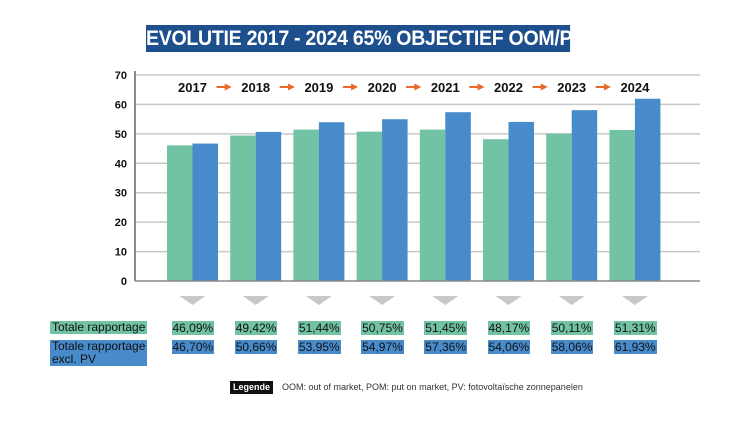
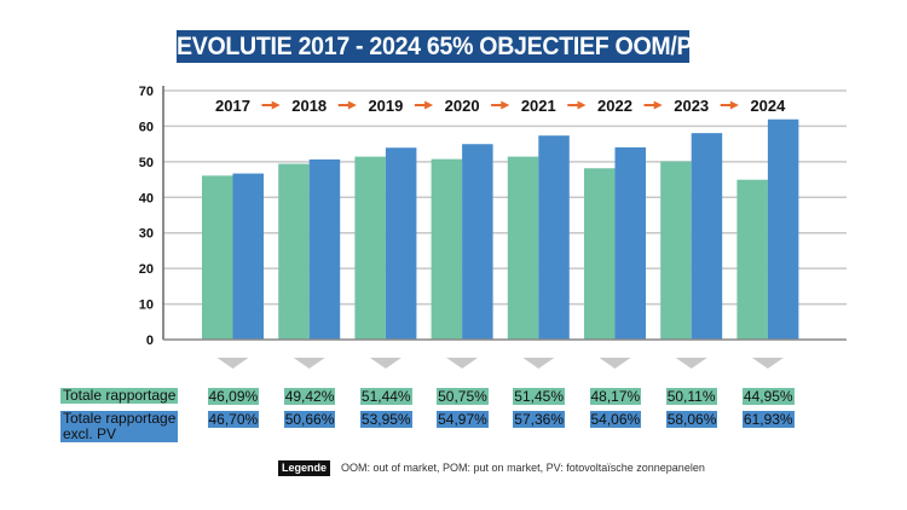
Totale rapportage/2024: 51,31% -> 44,95%
